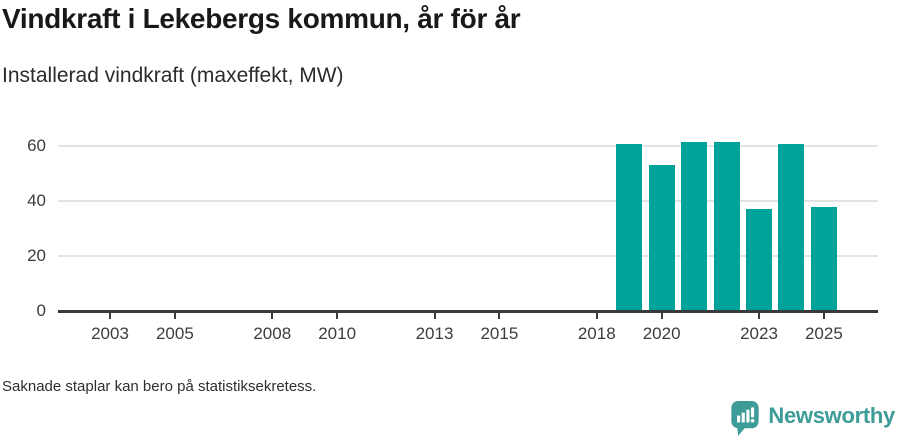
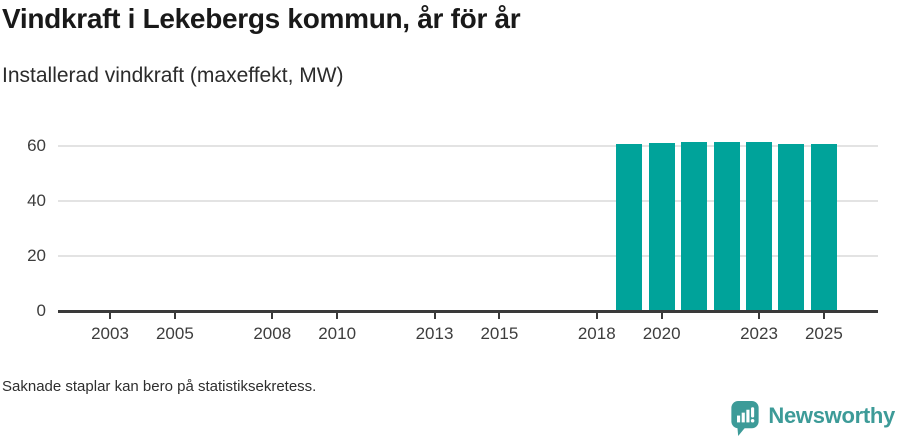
2020: 53 -> 61
2023: 37 -> 62
2025: 38 -> 61
